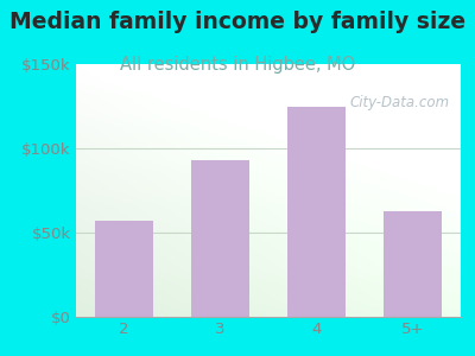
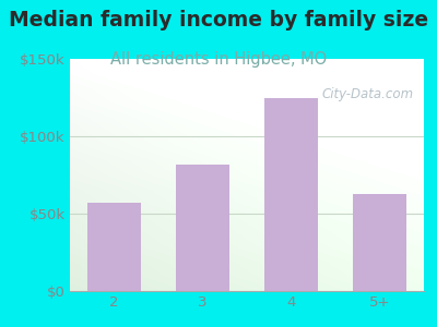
3: $93k -> $82k
